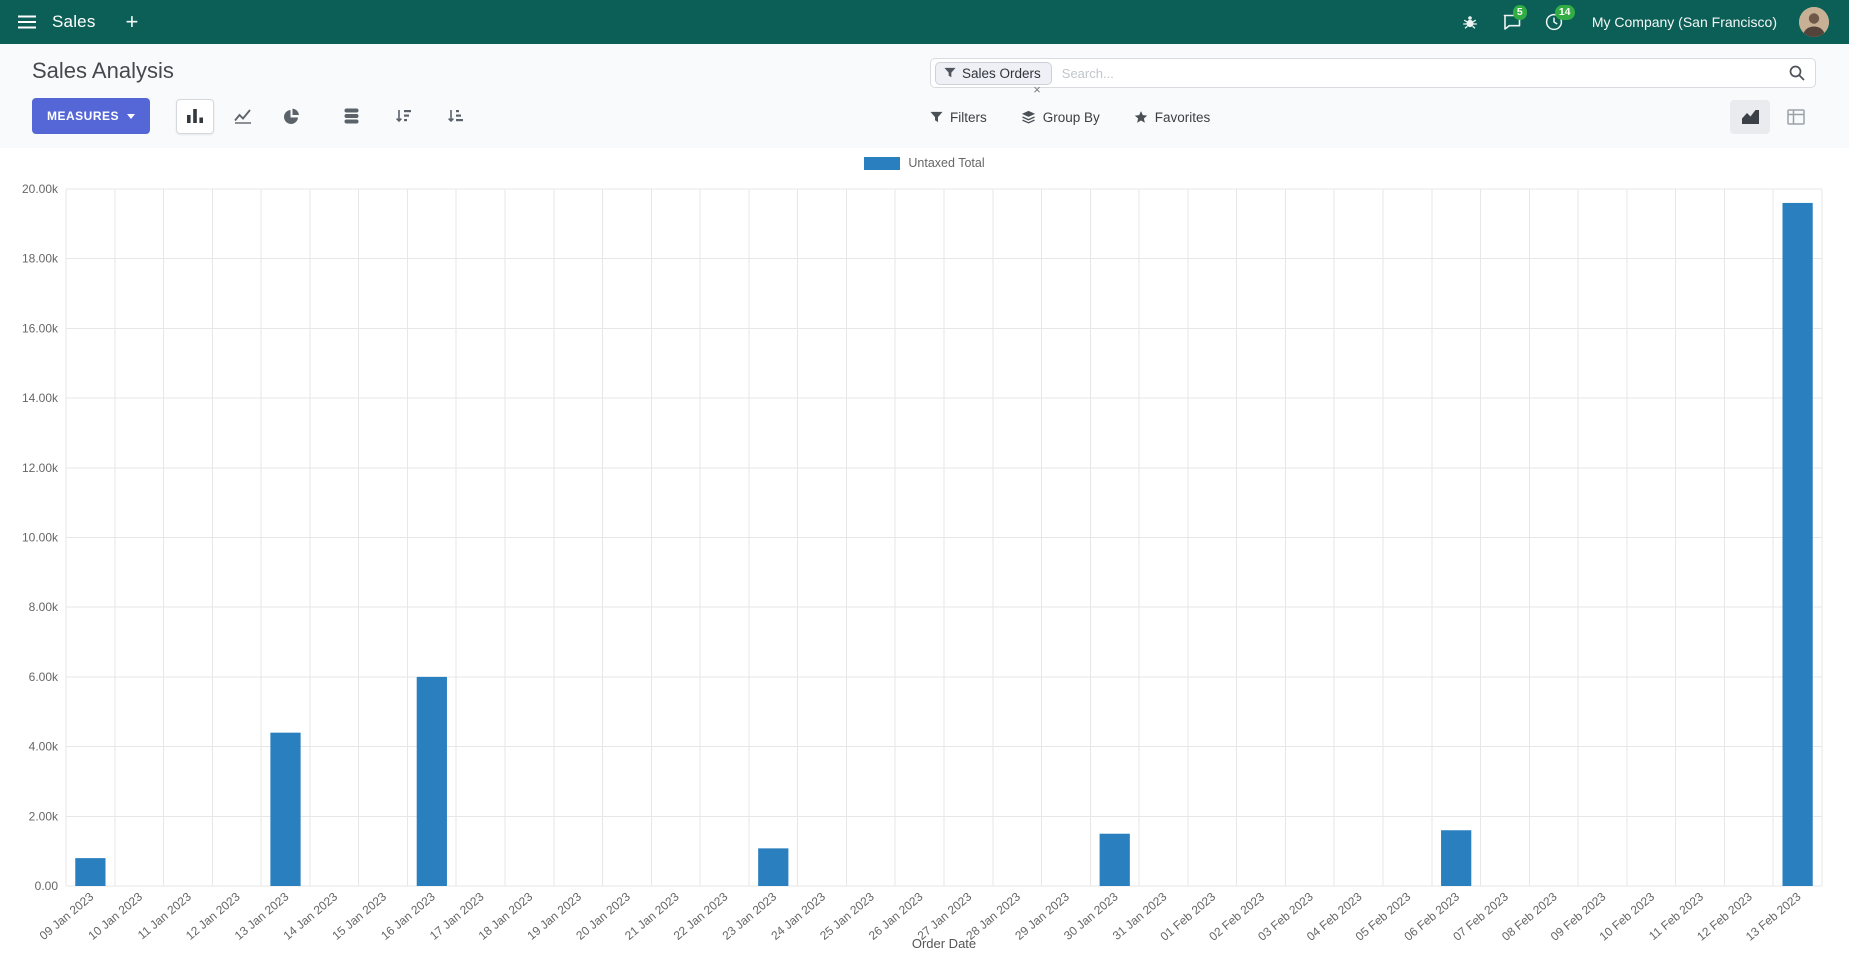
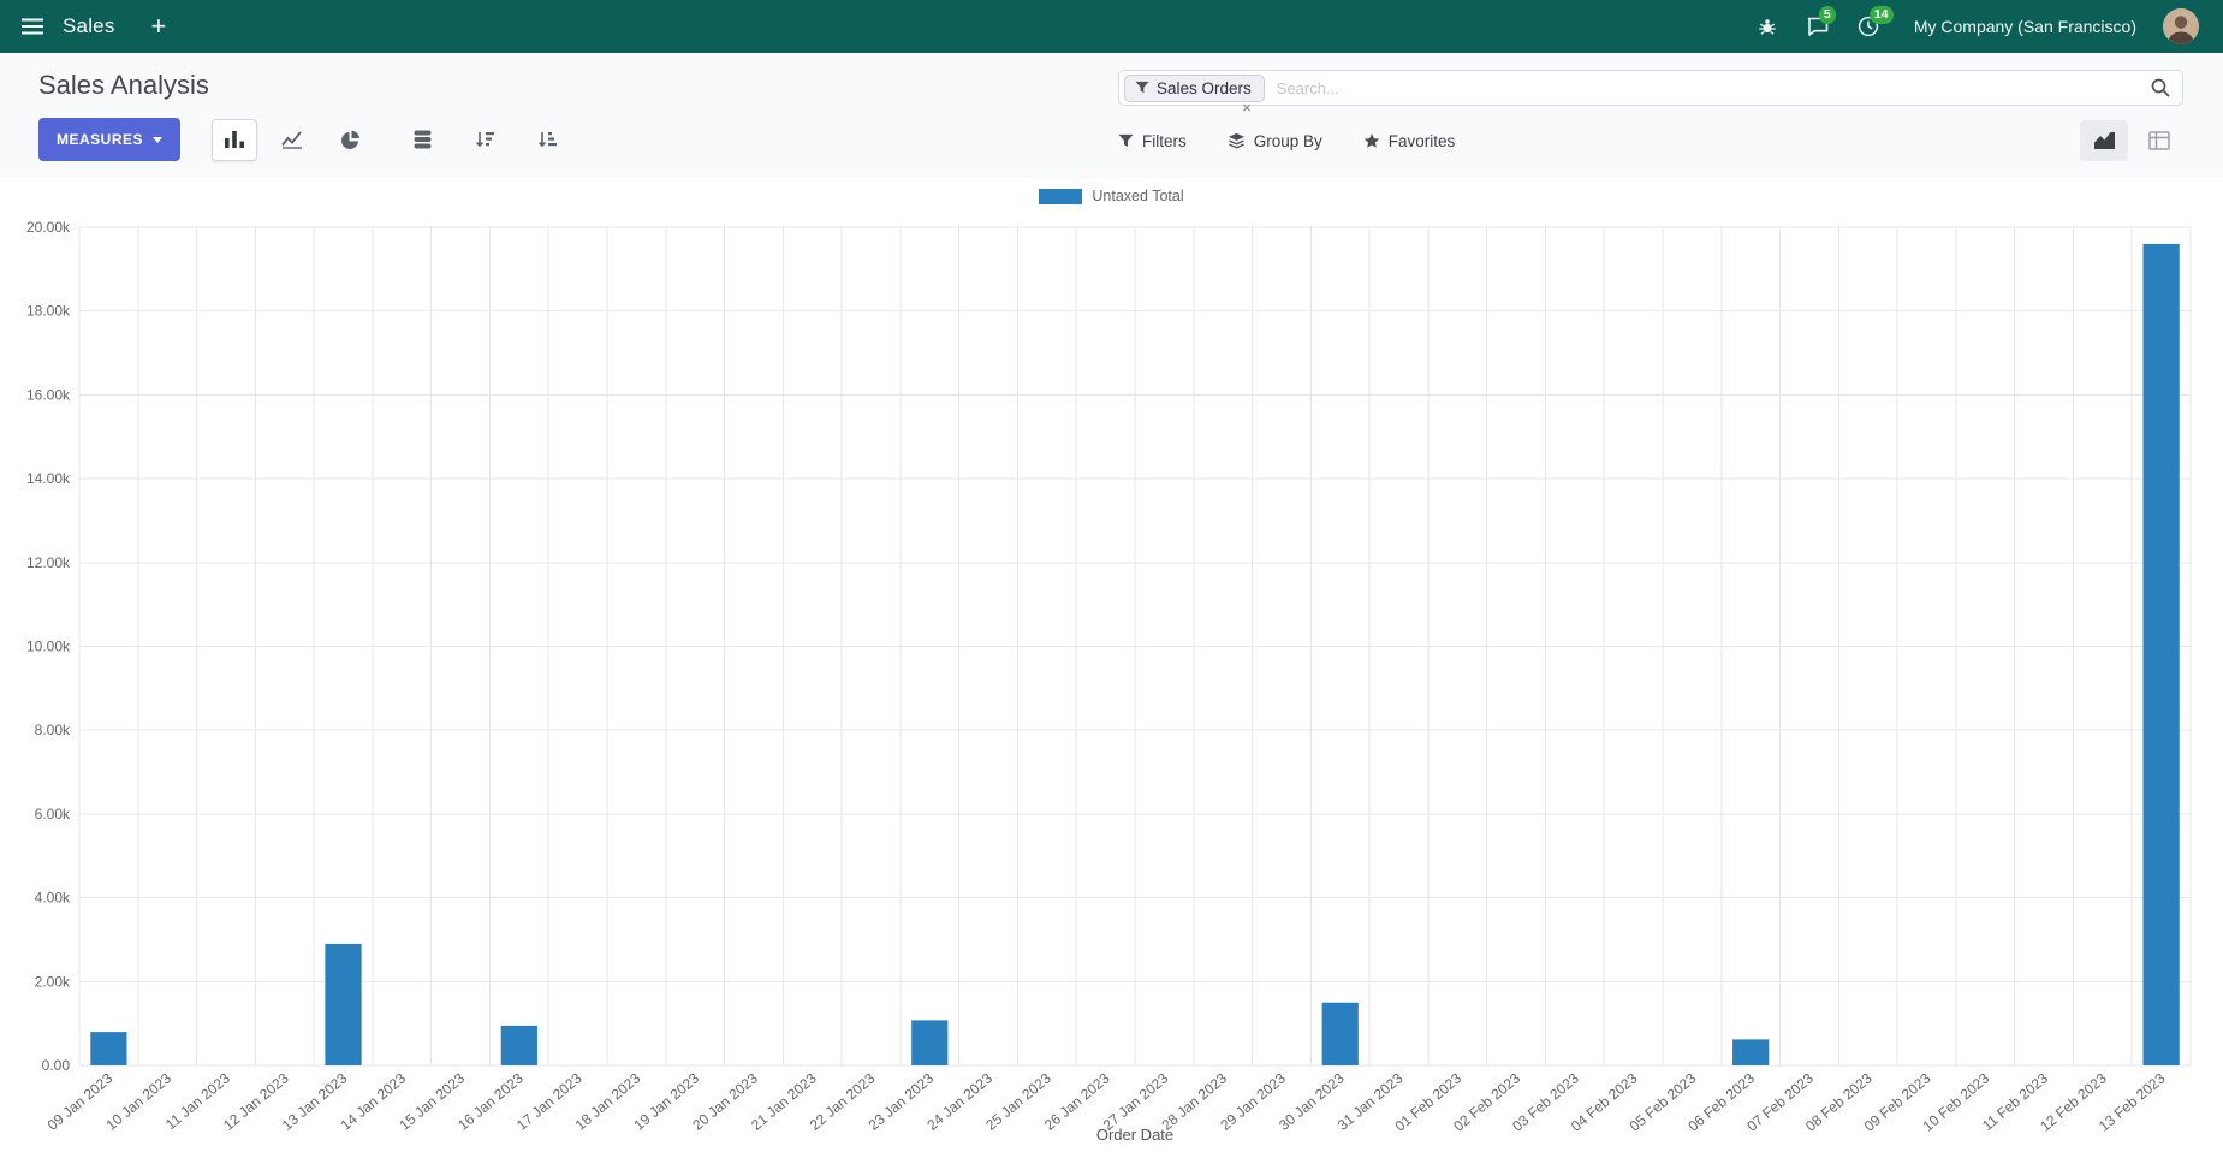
13 Jan 2023: 4.4k -> 2.9k
16 Jan 2023: 6.0k -> 1.0k
06 Feb 2023: 1.6k -> 0.6k
